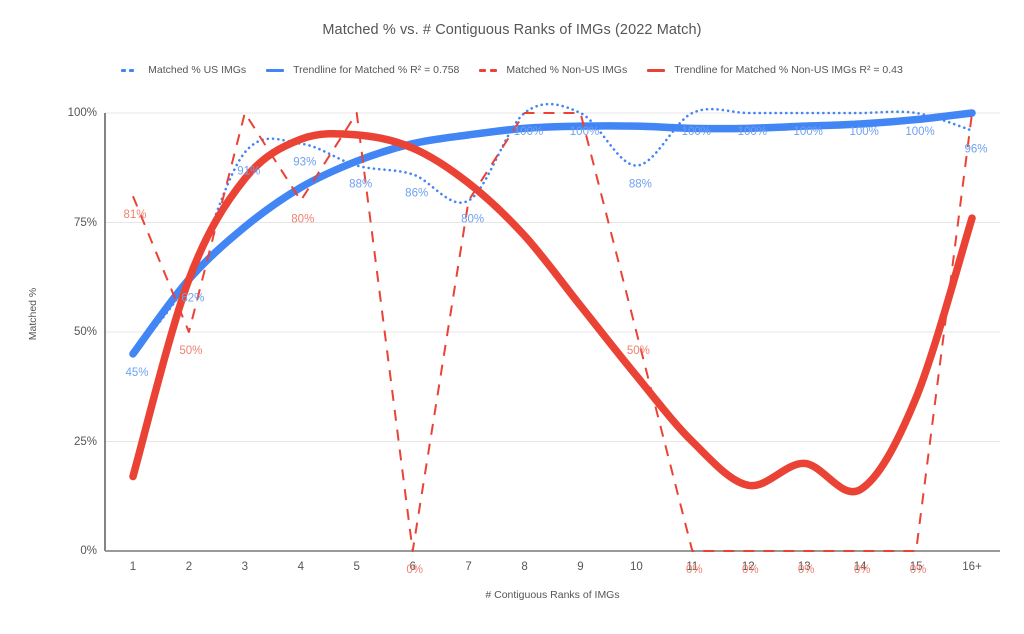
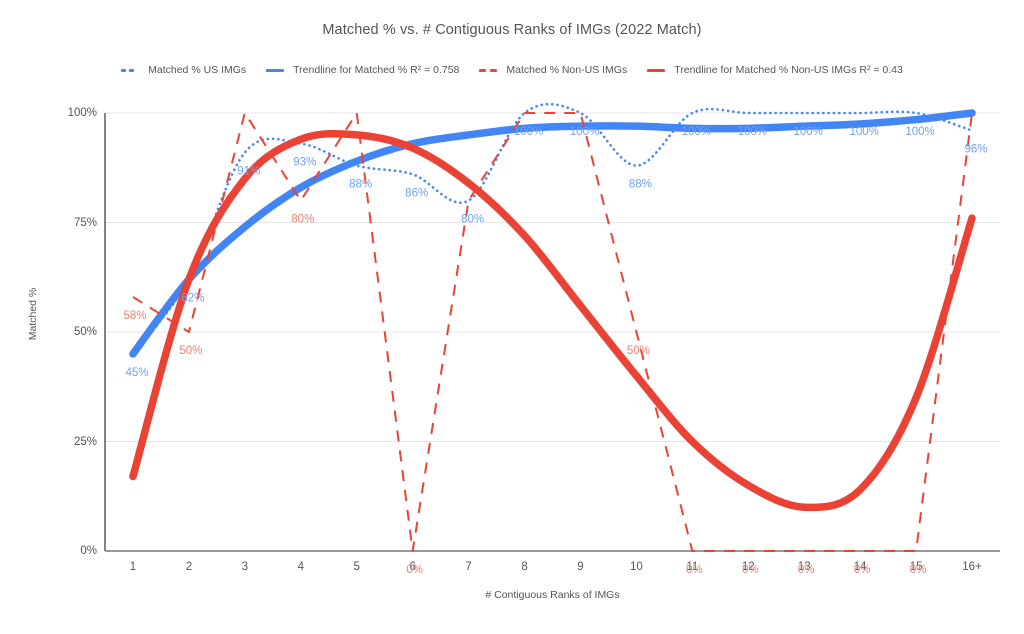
Matched % Non-US IMGs/1: 81% -> 58%
Trendline for Matched % Non-US IMGs R² = 0.43/13: 20% -> 10%
